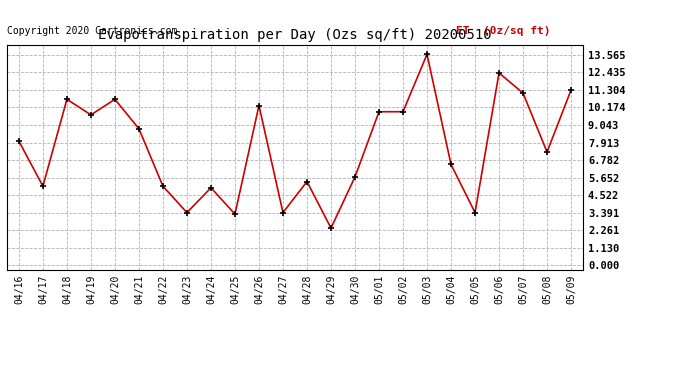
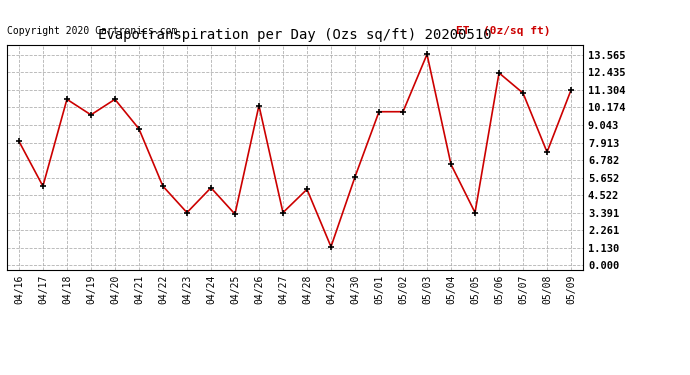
04/28: 5.4 -> 4.9
04/29: 2.4 -> 1.2
